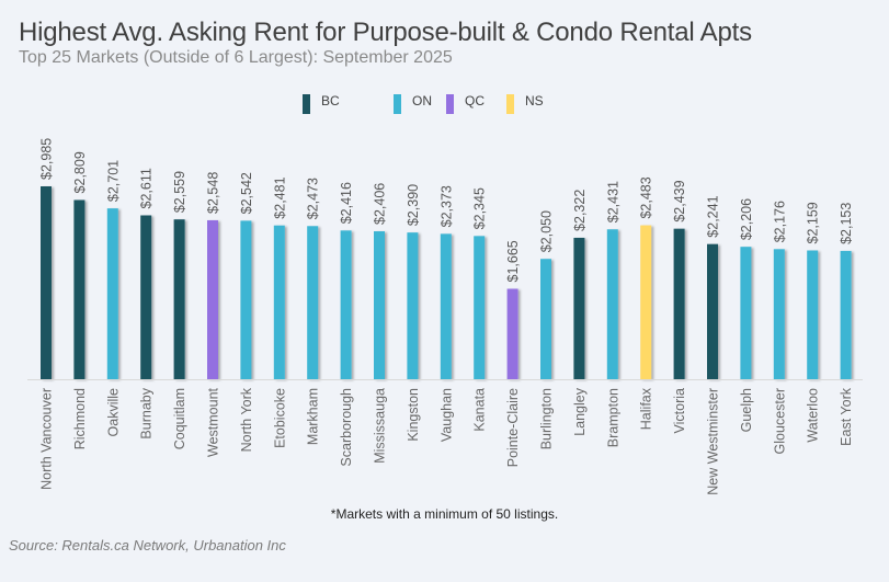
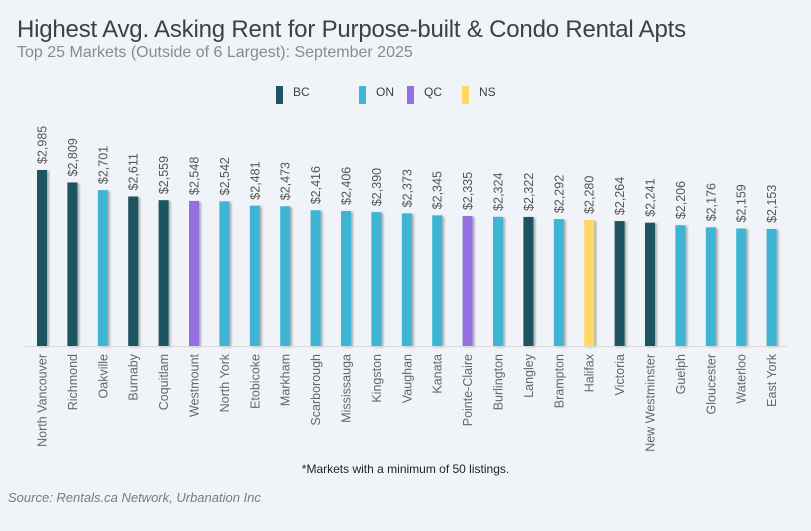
Pointe-Claire: $1,665 -> $2,335
Burlington: $2,050 -> $2,324
Brampton: $2,431 -> $2,292
Halifax: $2,483 -> $2,280
Victoria: $2,439 -> $2,264
